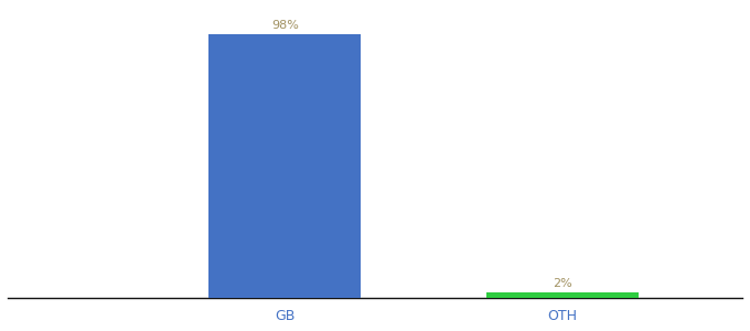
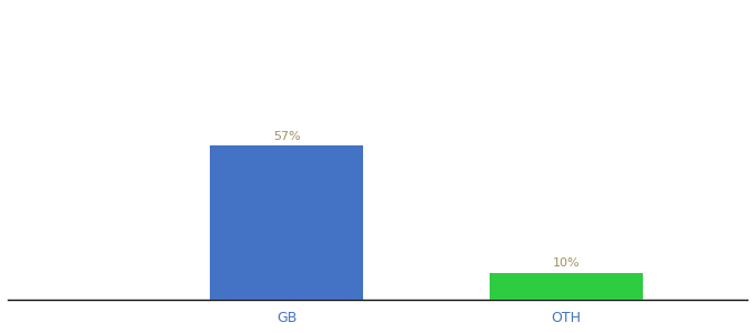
GB: 98% -> 57%
OTH: 2% -> 10%
